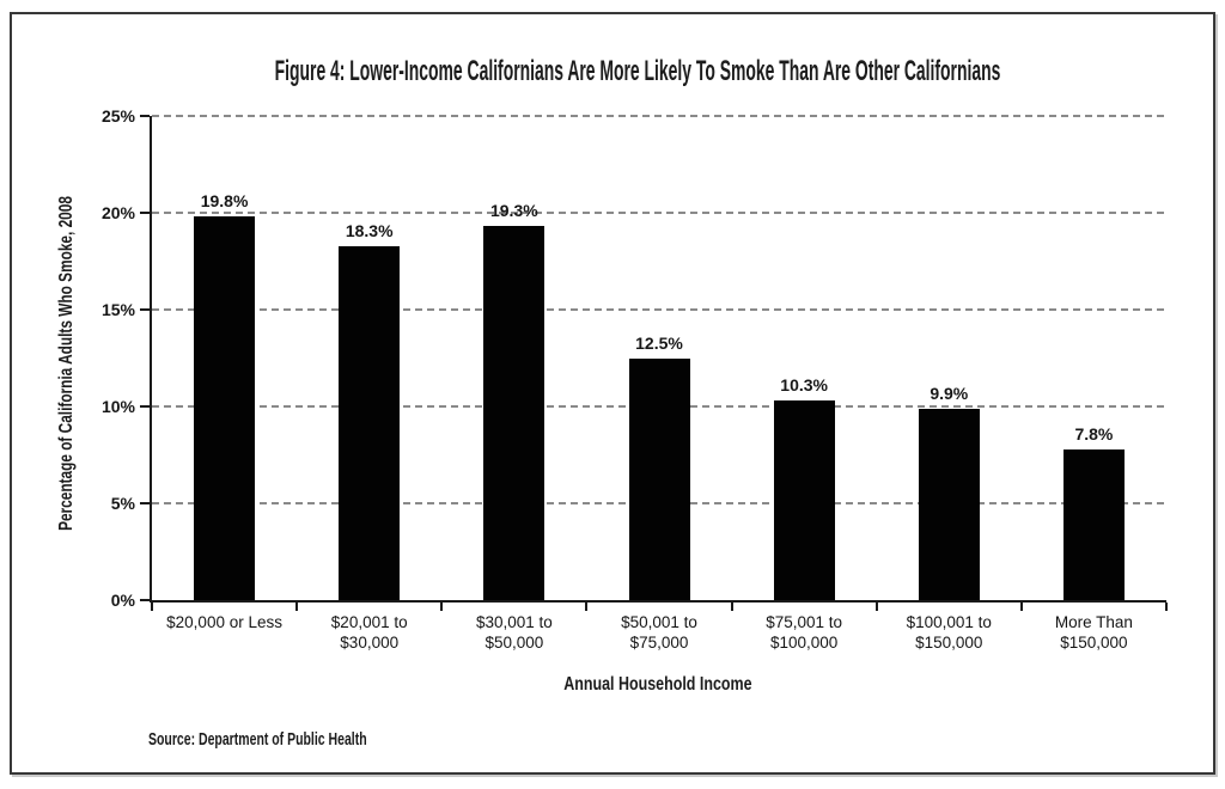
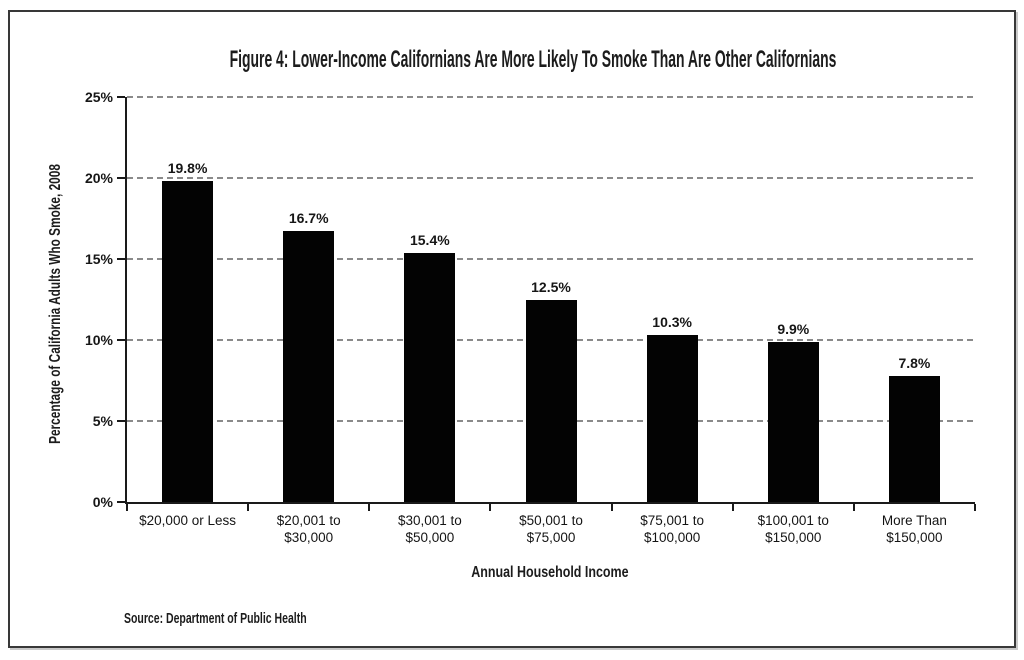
$20,001 to $30,000: 18.3% -> 16.7%
$30,001 to $50,000: 19.3% -> 15.4%
